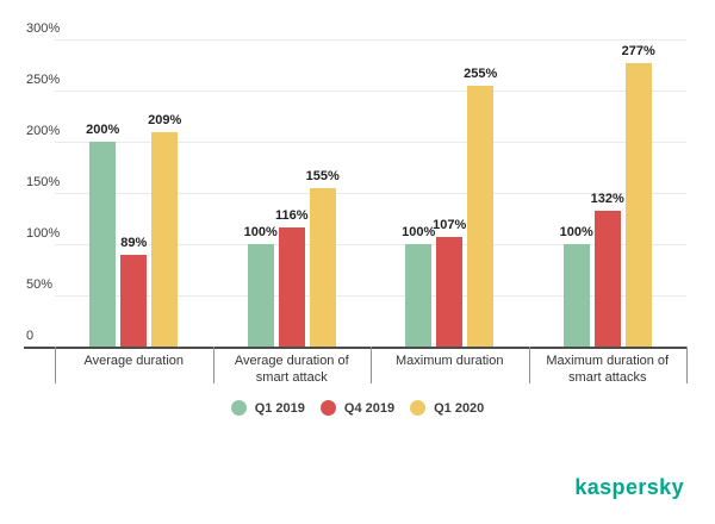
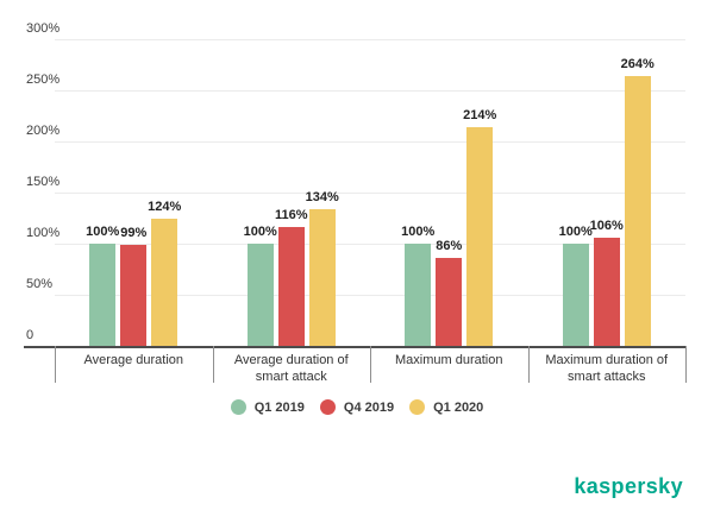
Q1 2019/Average duration: 200% -> 100%
Q4 2019/Average duration: 89% -> 99%
Q1 2020/Average duration: 209% -> 124%
Q1 2020/Average duration of smart attack: 155% -> 134%
Q4 2019/Maximum duration: 107% -> 86%
Q1 2020/Maximum duration: 255% -> 214%
Q4 2019/Maximum duration of smart attacks: 132% -> 106%
Q1 2020/Maximum duration of smart attacks: 277% -> 264%
